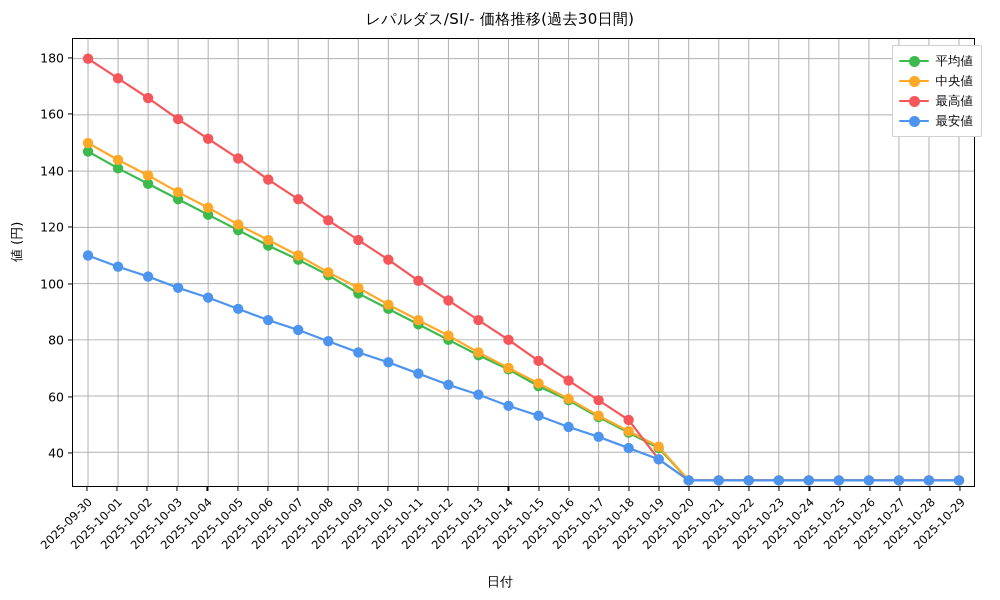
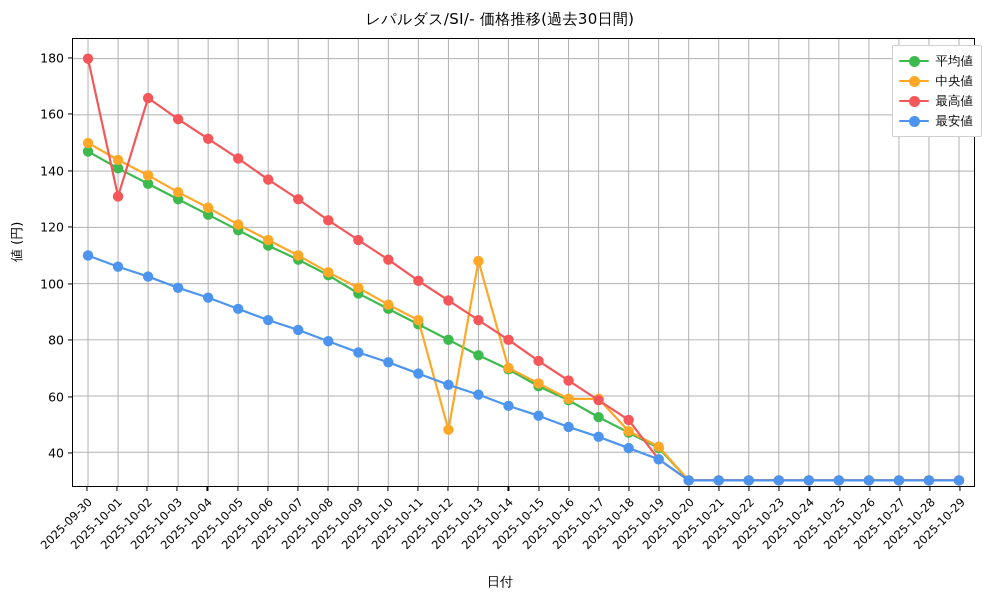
最高値/2025-10-01: 173 -> 131
中央値/2025-10-12: 82 -> 48
中央値/2025-10-13: 76 -> 108
中央値/2025-10-17: 53 -> 59
